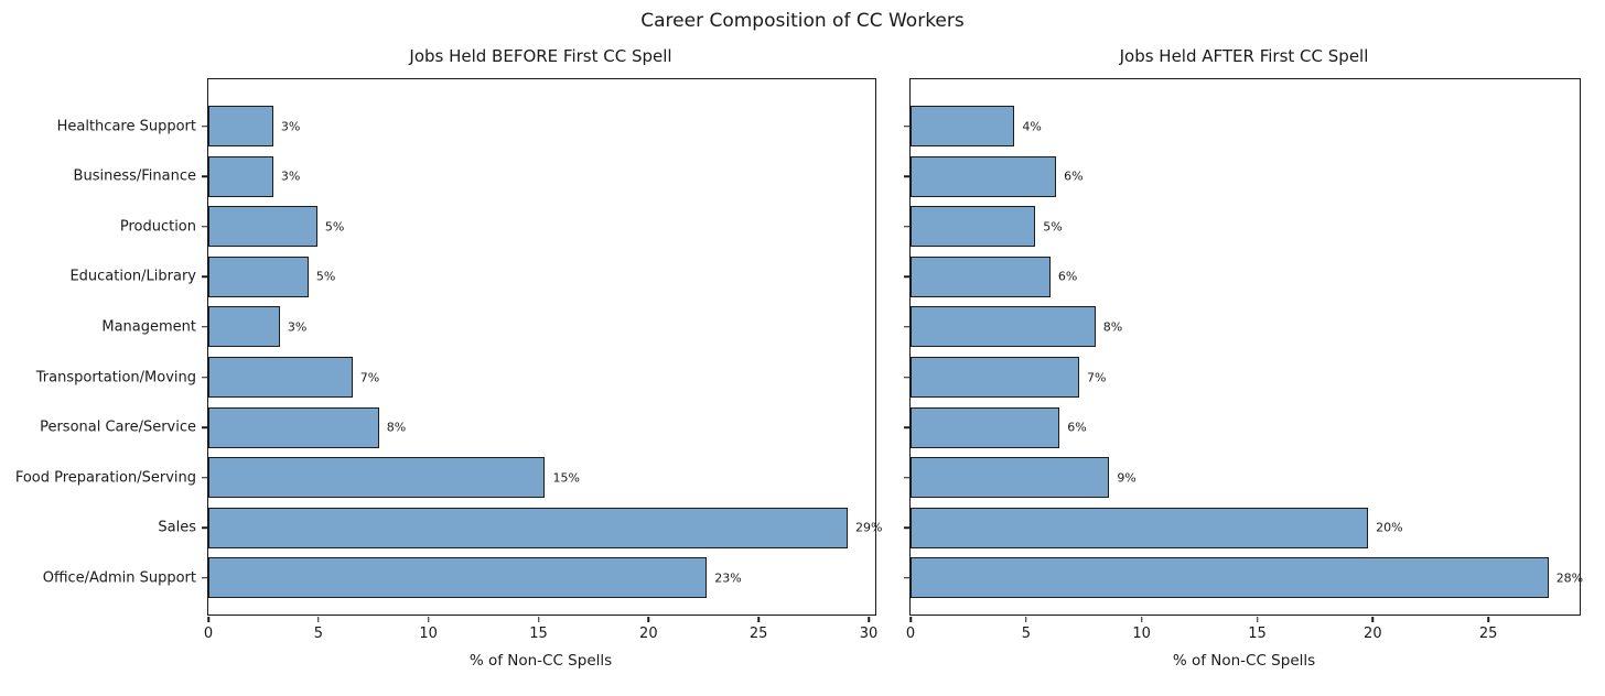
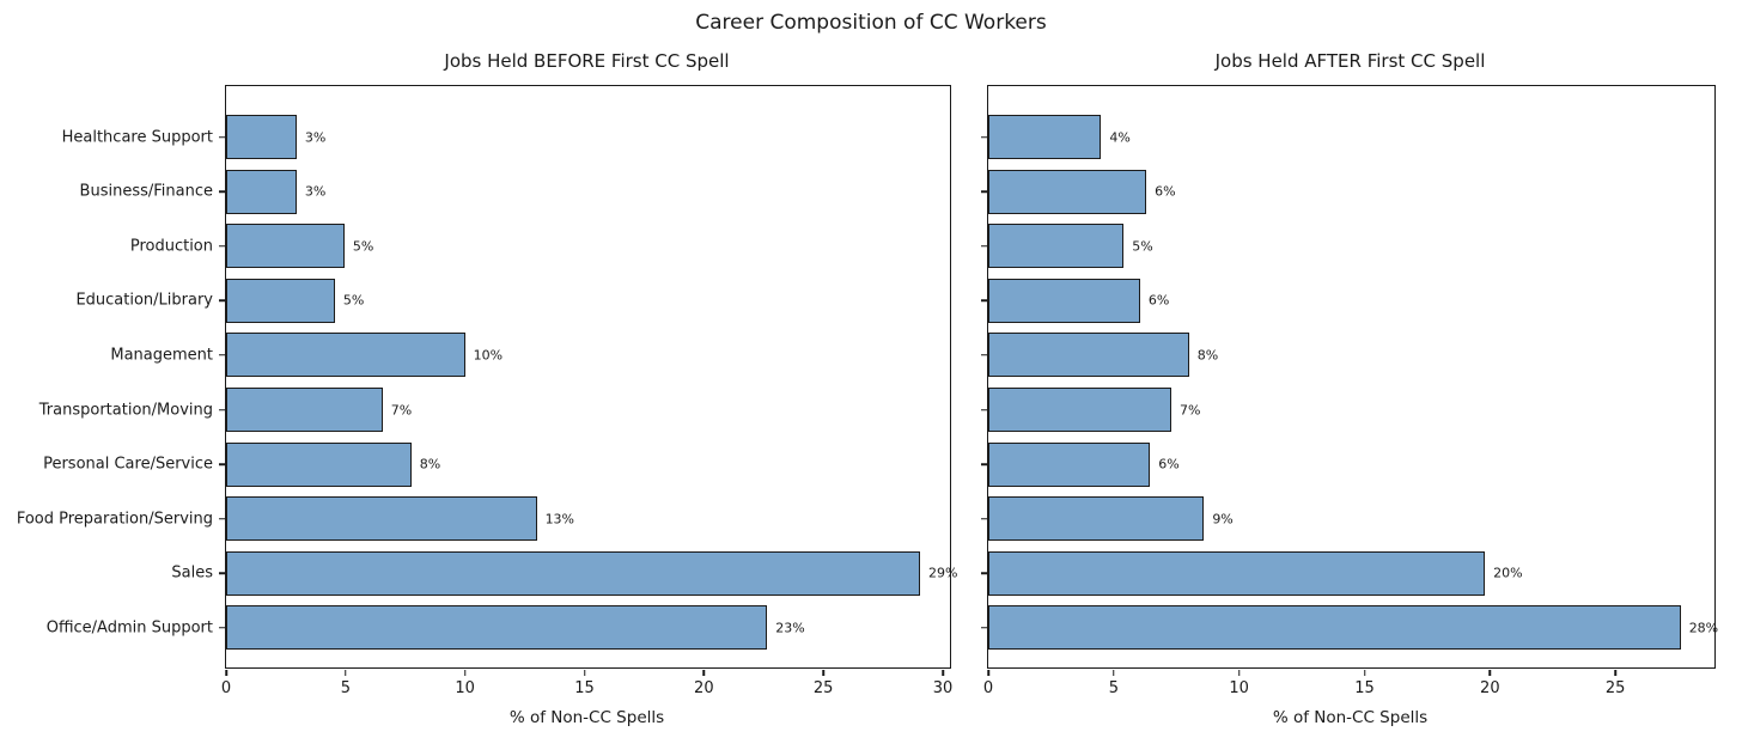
Jobs Held BEFORE First CC Spell/Management: 3% -> 10%
Jobs Held BEFORE First CC Spell/Food Preparation/Serving: 15% -> 13%
